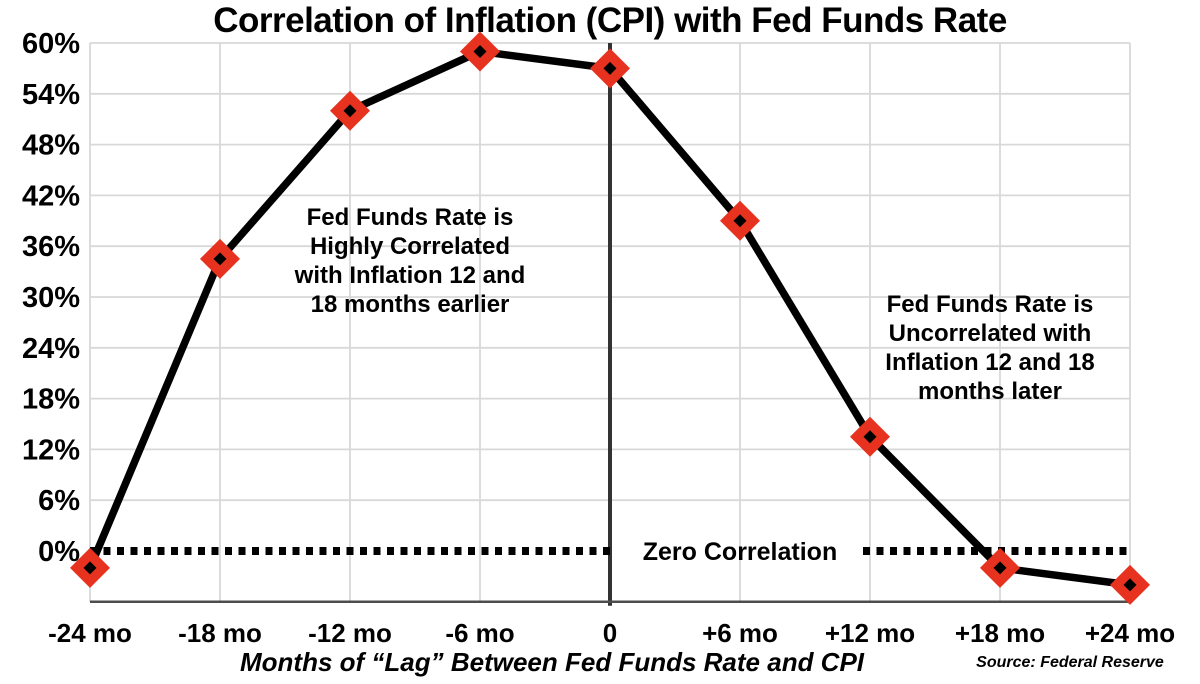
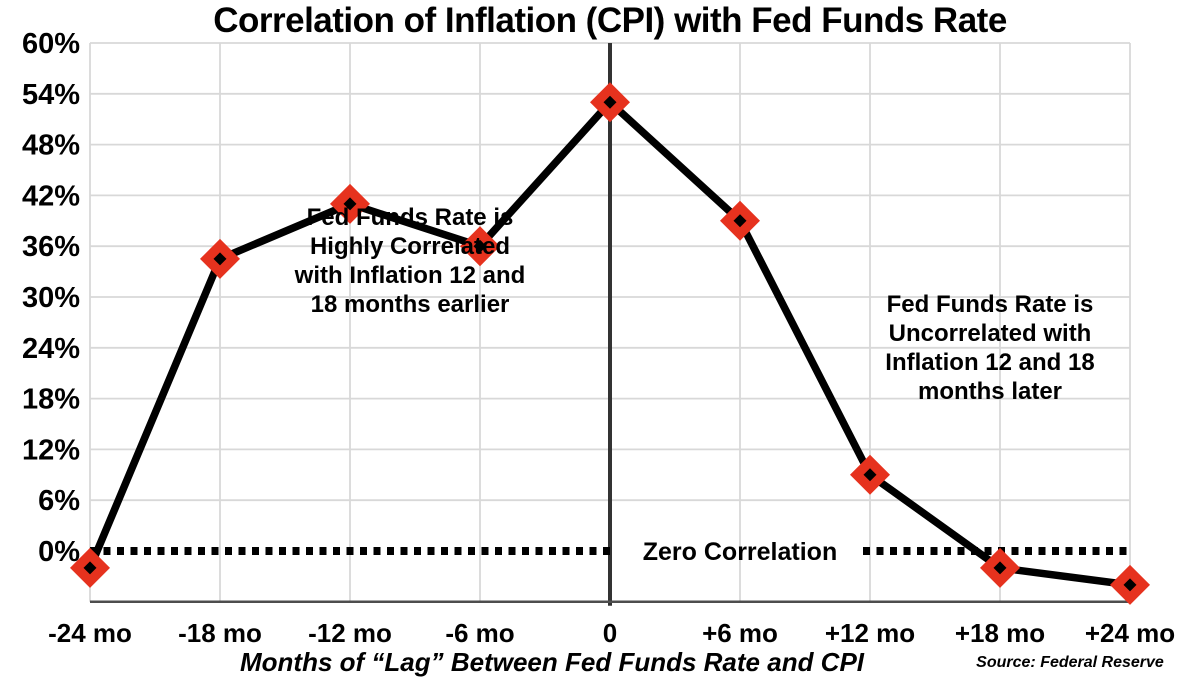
-12 mo: 52% -> 41%
-6 mo: 59% -> 36%
0: 57% -> 53%
+12 mo: 14% -> 9%
